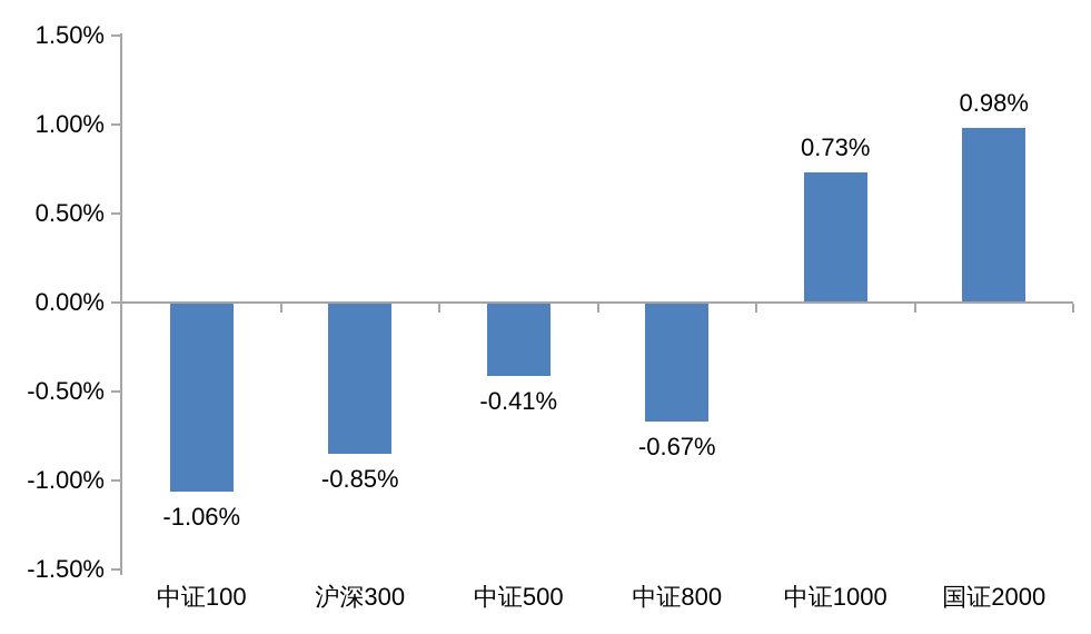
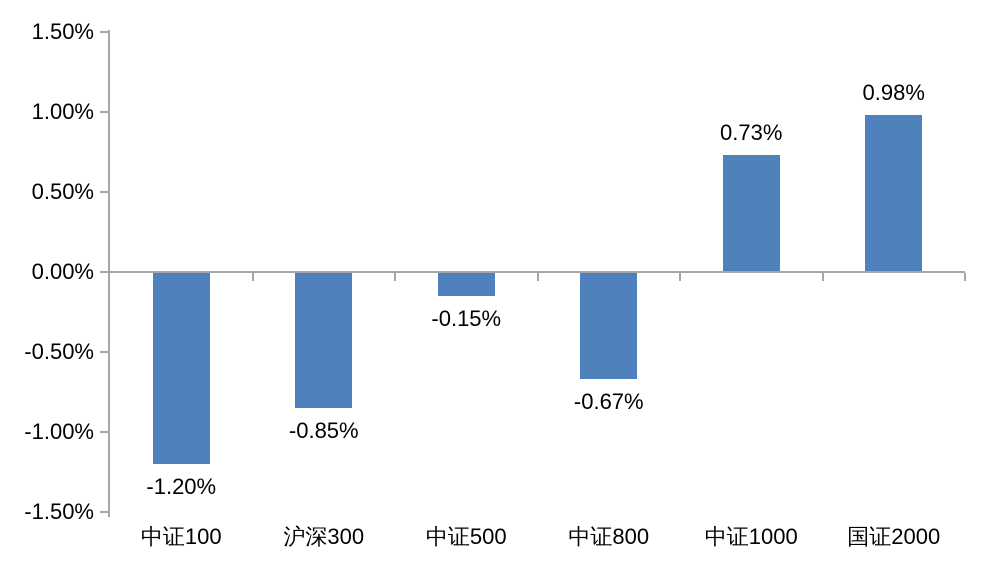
中证100: -1.06% -> -1.20%
中证500: -0.41% -> -0.15%
